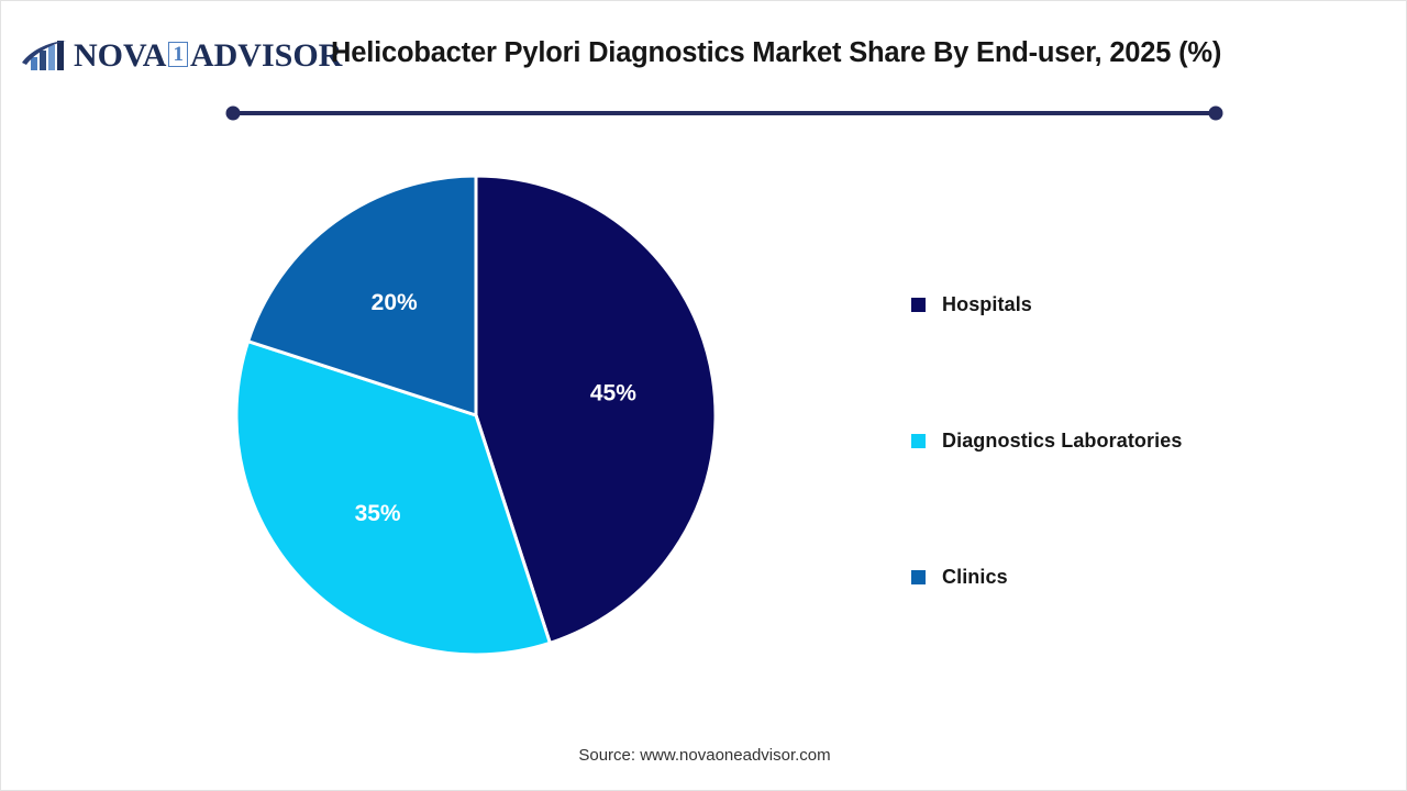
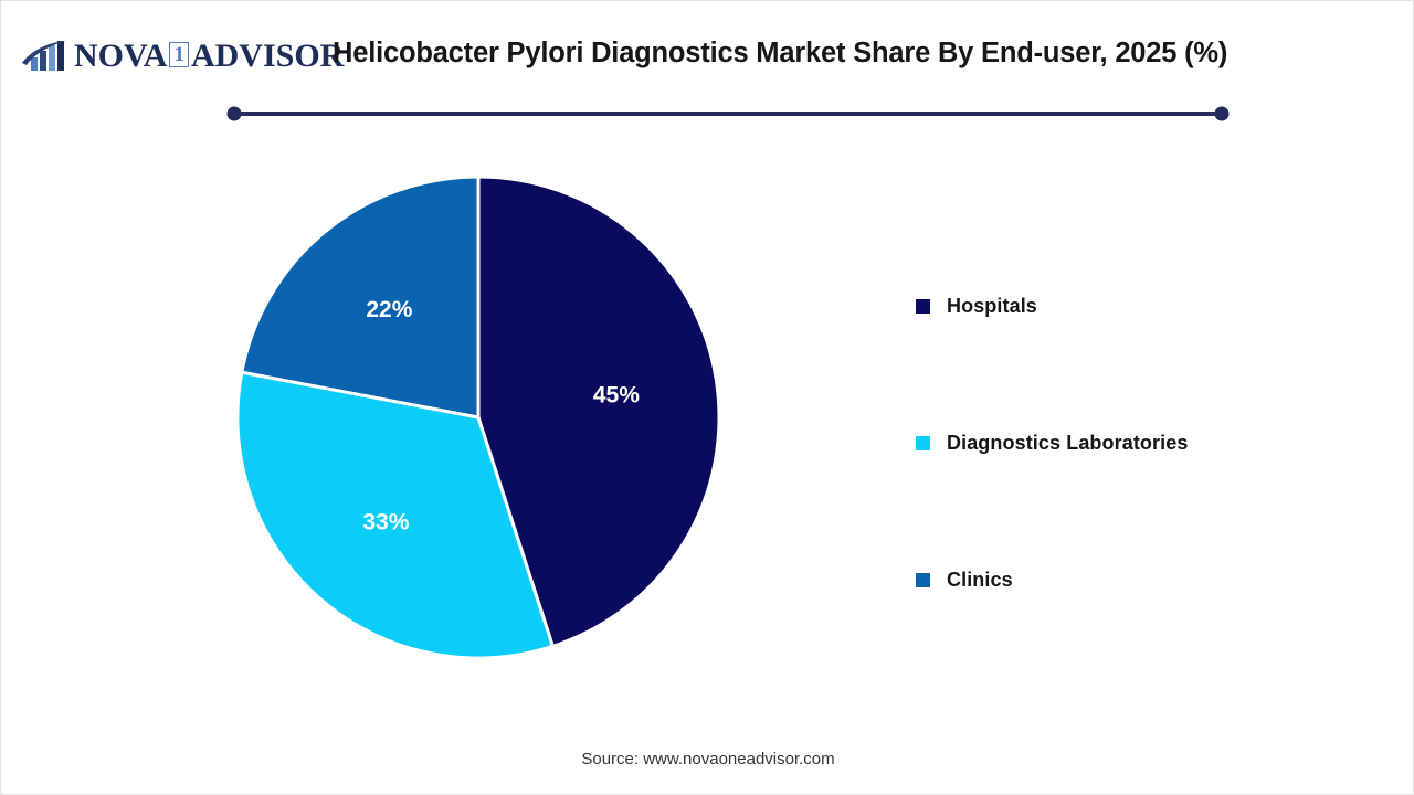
Diagnostics Laboratories: 35% -> 33%
Clinics: 20% -> 22%
